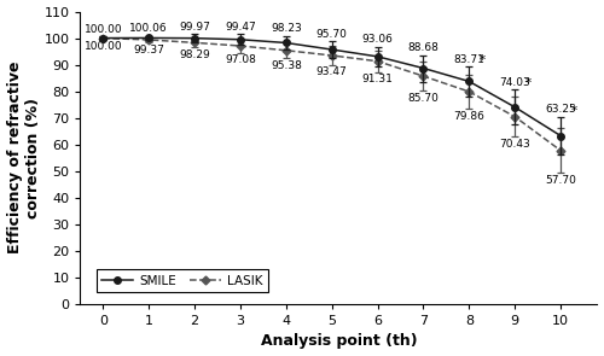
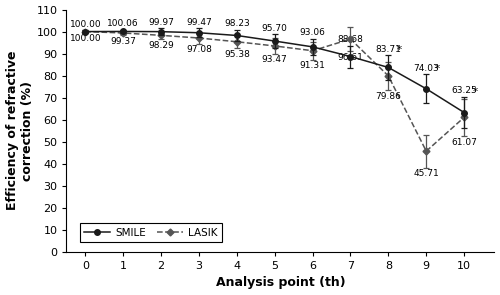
LASIK/7: 85.70 -> 96.61
LASIK/9: 70.43 -> 45.71
LASIK/10: 57.70 -> 61.07
